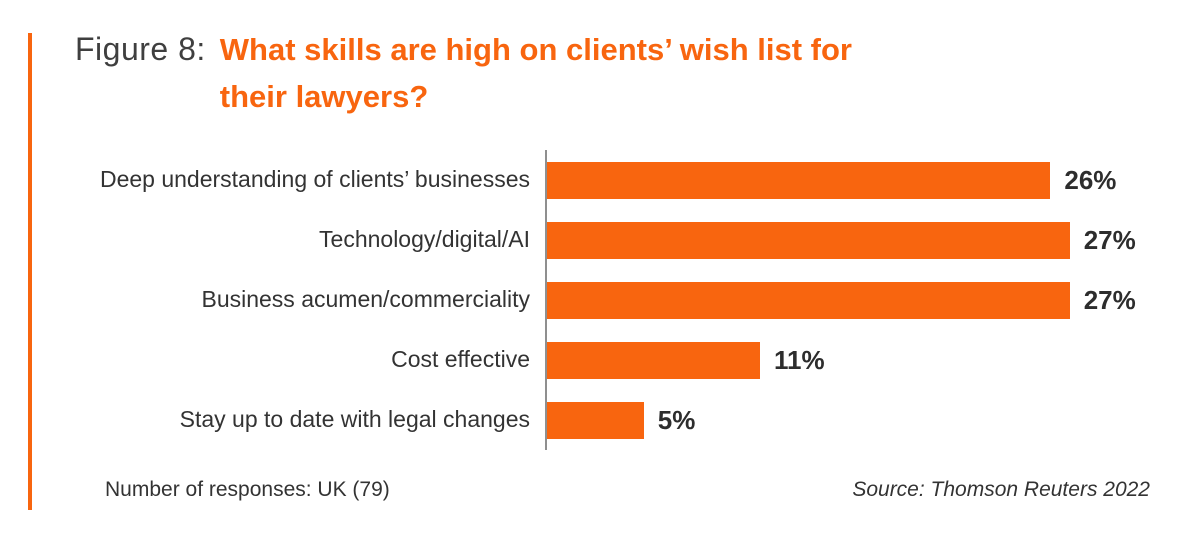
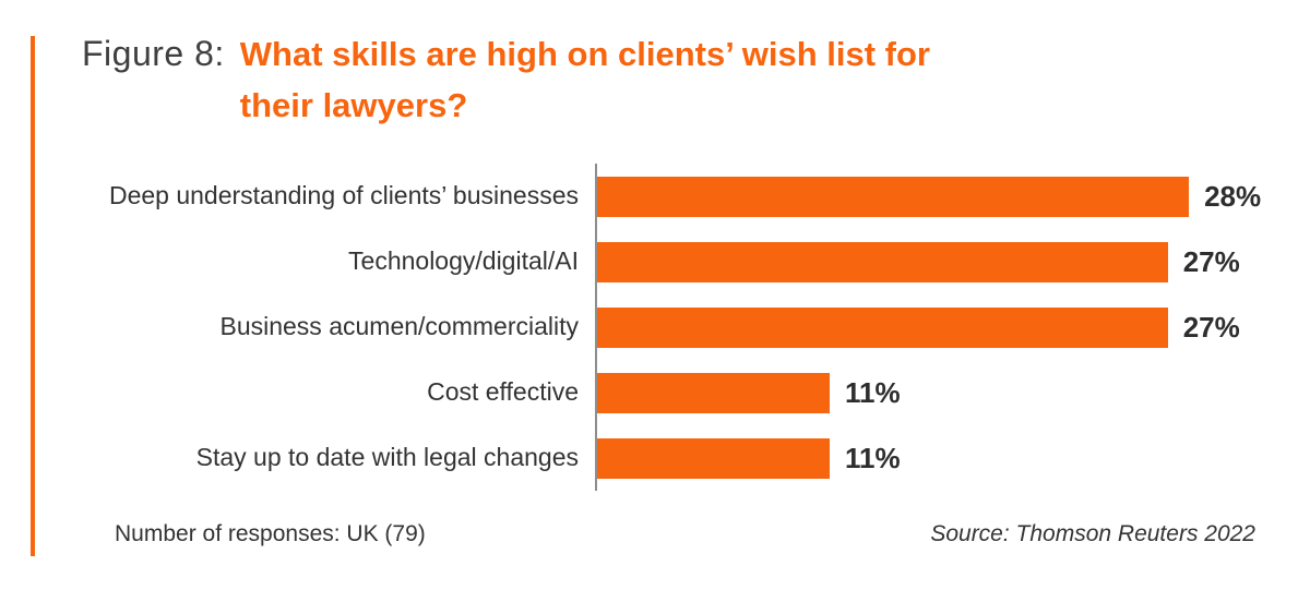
Deep understanding of clients’ businesses: 26% -> 28%
Stay up to date with legal changes: 5% -> 11%
